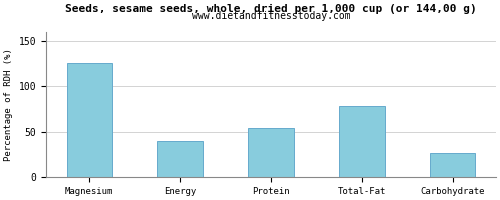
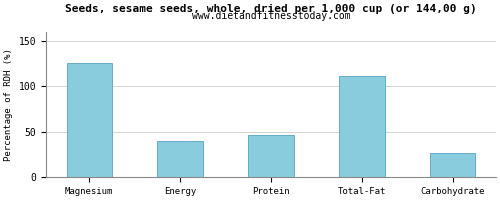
Protein: 54 -> 46
Total-Fat: 78 -> 111
